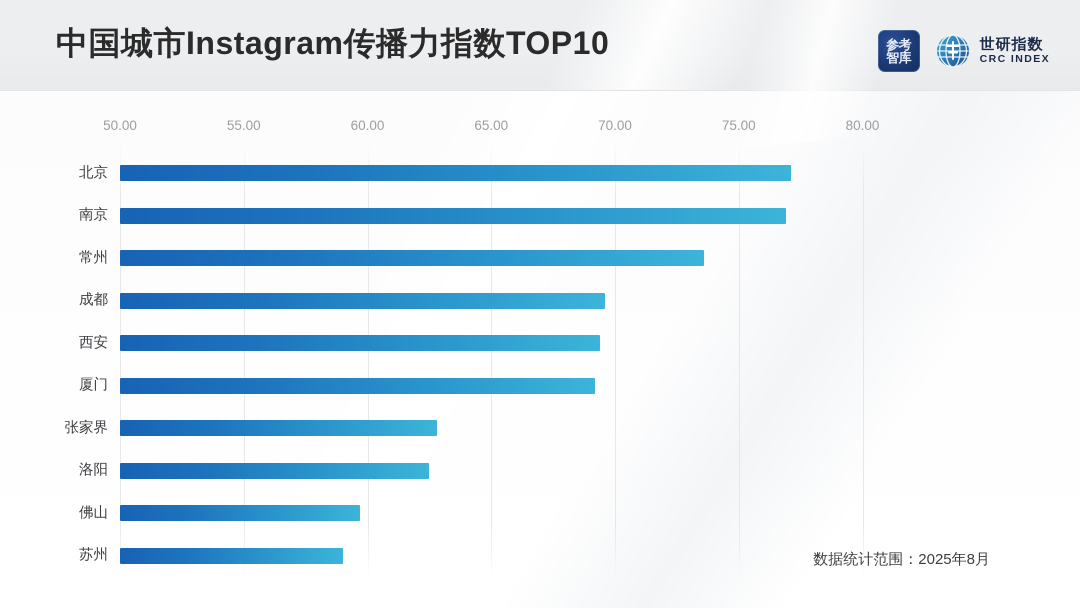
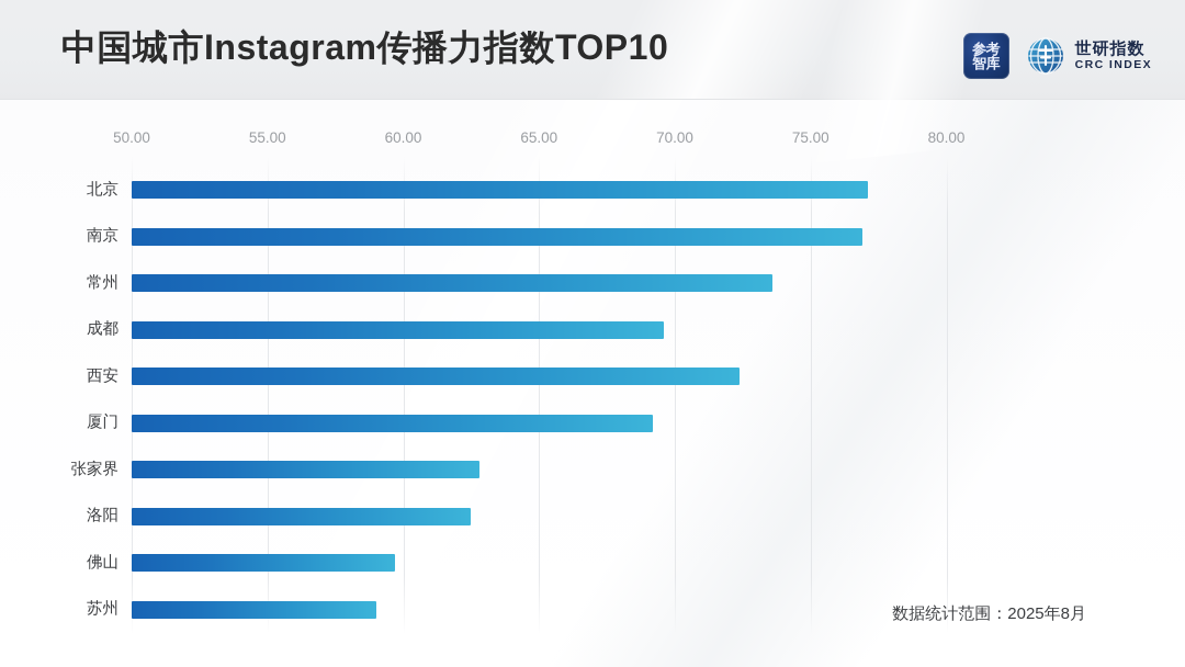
西安: 69.4 -> 72.4
